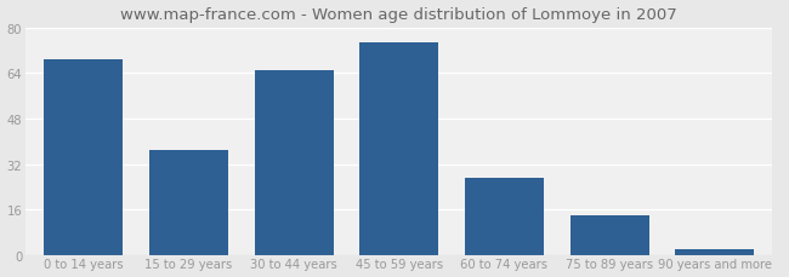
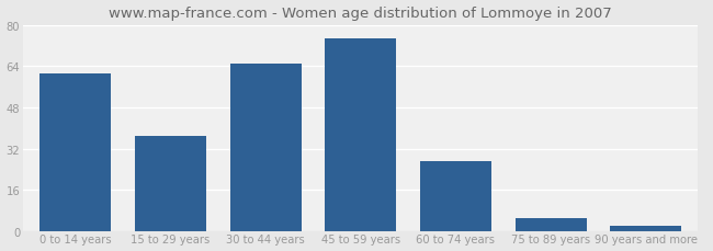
0 to 14 years: 69 -> 61
75 to 89 years: 14 -> 5
